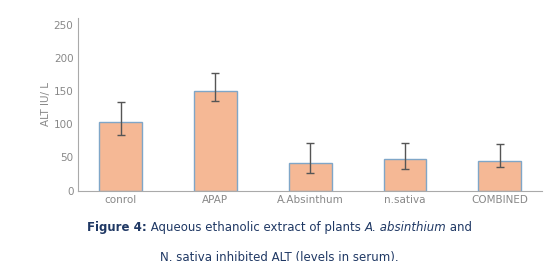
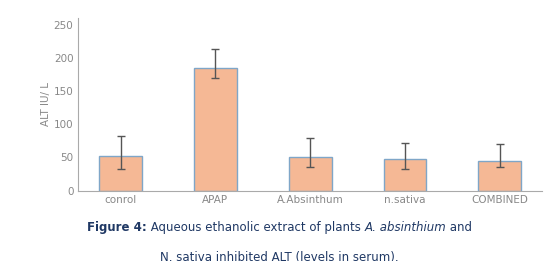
conrol: 104 -> 52
APAP: 150 -> 185
A.Absinthum: 42 -> 50
